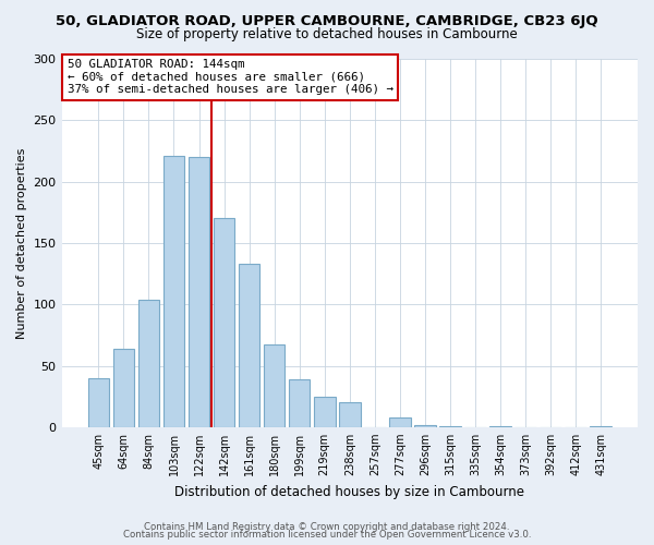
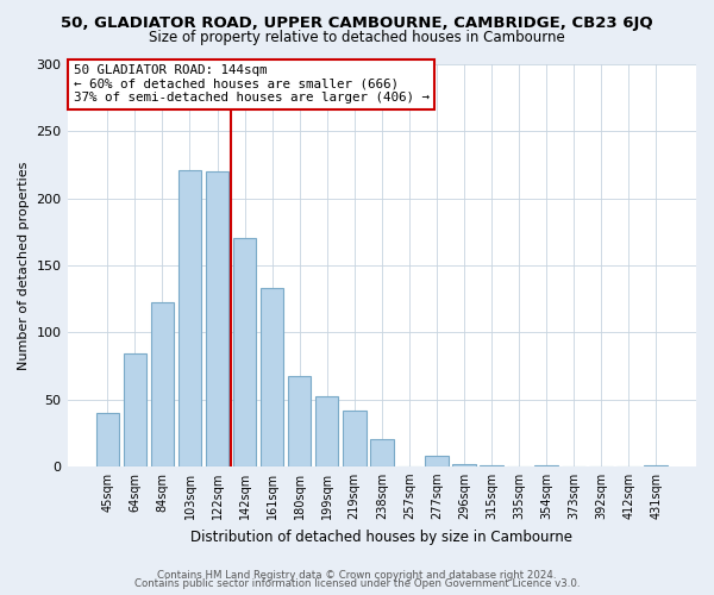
64sqm: 64 -> 84
84sqm: 104 -> 122
199sqm: 39 -> 52
219sqm: 25 -> 42
